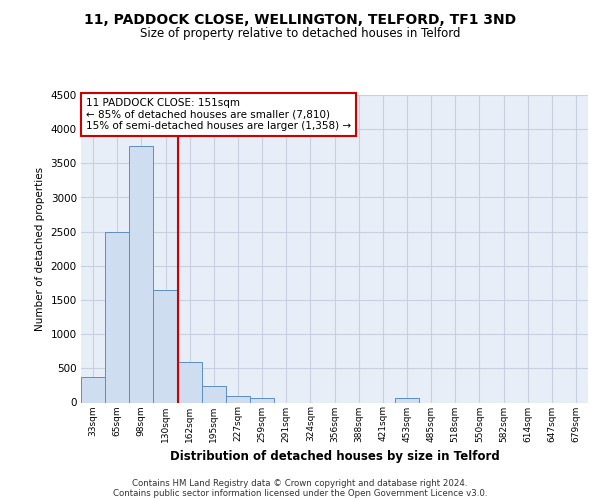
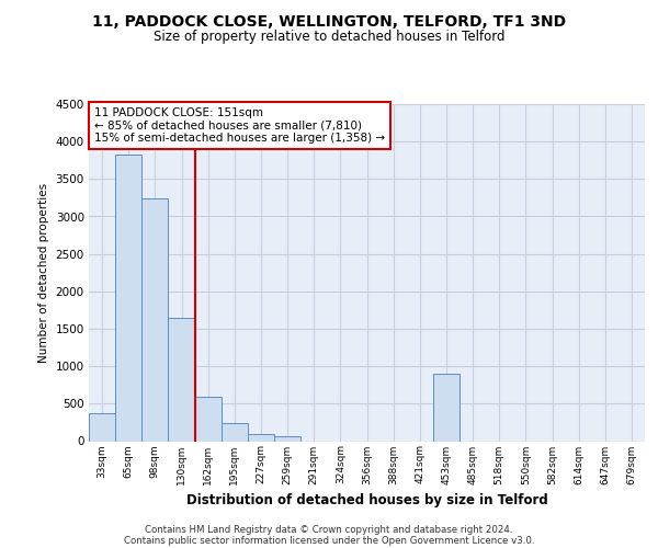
65sqm: 2500 -> 3820
98sqm: 3750 -> 3240
453sqm: 60 -> 900
